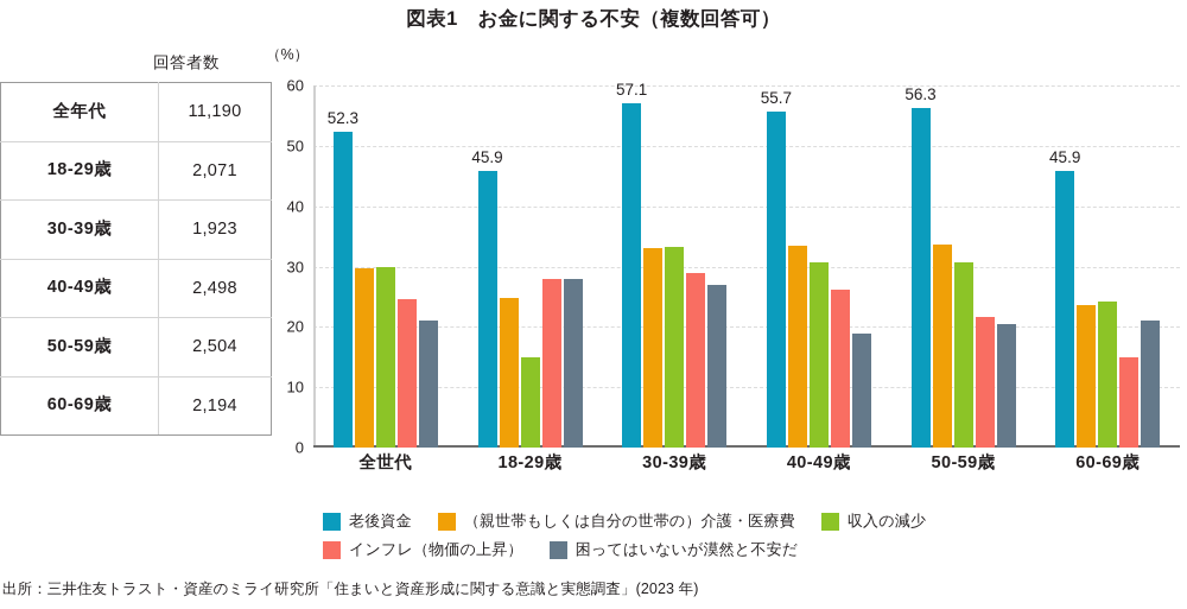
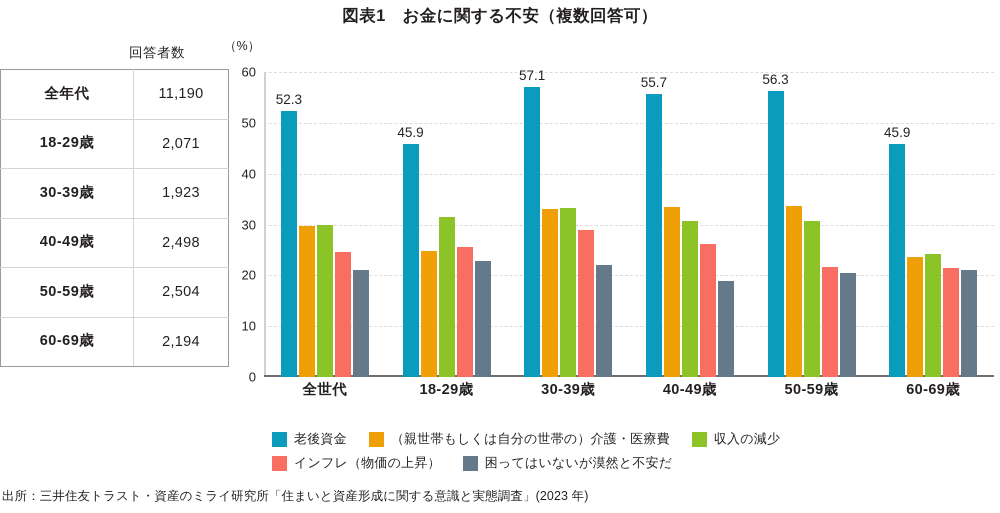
収入の減少/18-29歳: 15 -> 32
インフレ（物価の上昇）/18-29歳: 28 -> 26
困ってはいないが漠然と不安だ/18-29歳: 28 -> 23
困ってはいないが漠然と不安だ/30-39歳: 27 -> 22
インフレ（物価の上昇）/60-69歳: 15 -> 22
